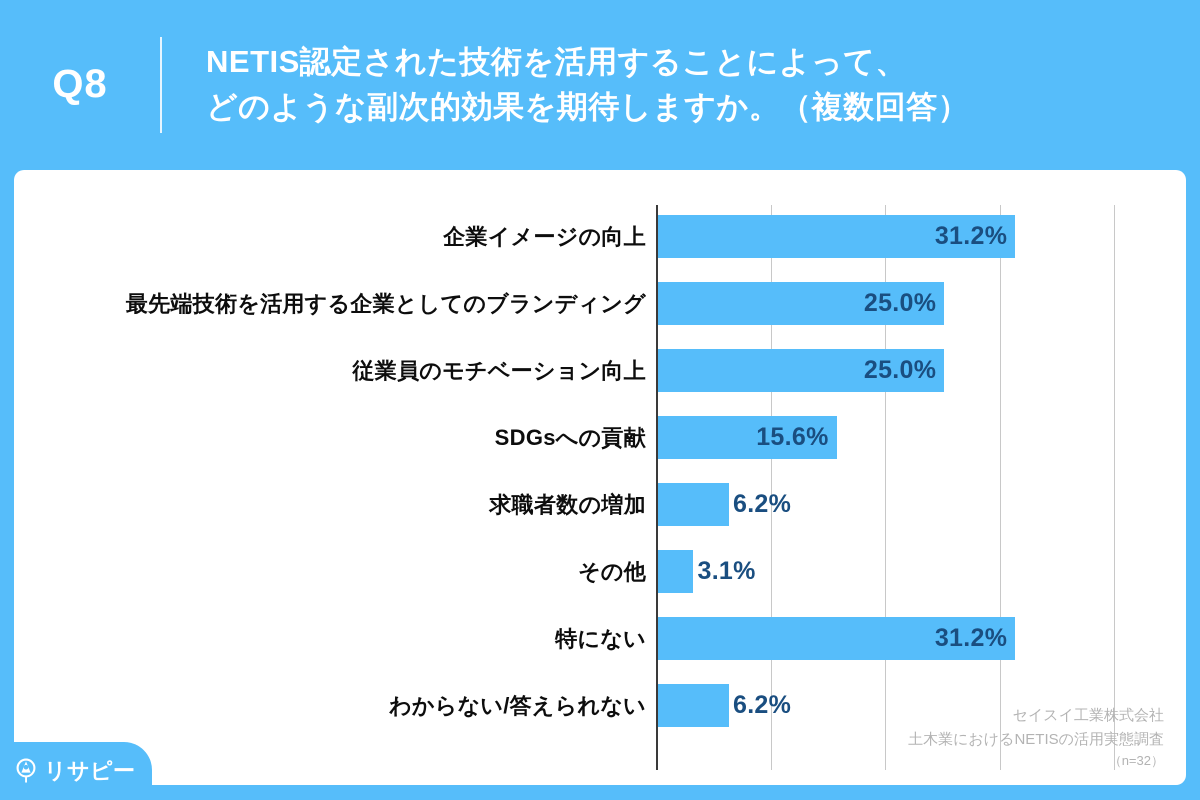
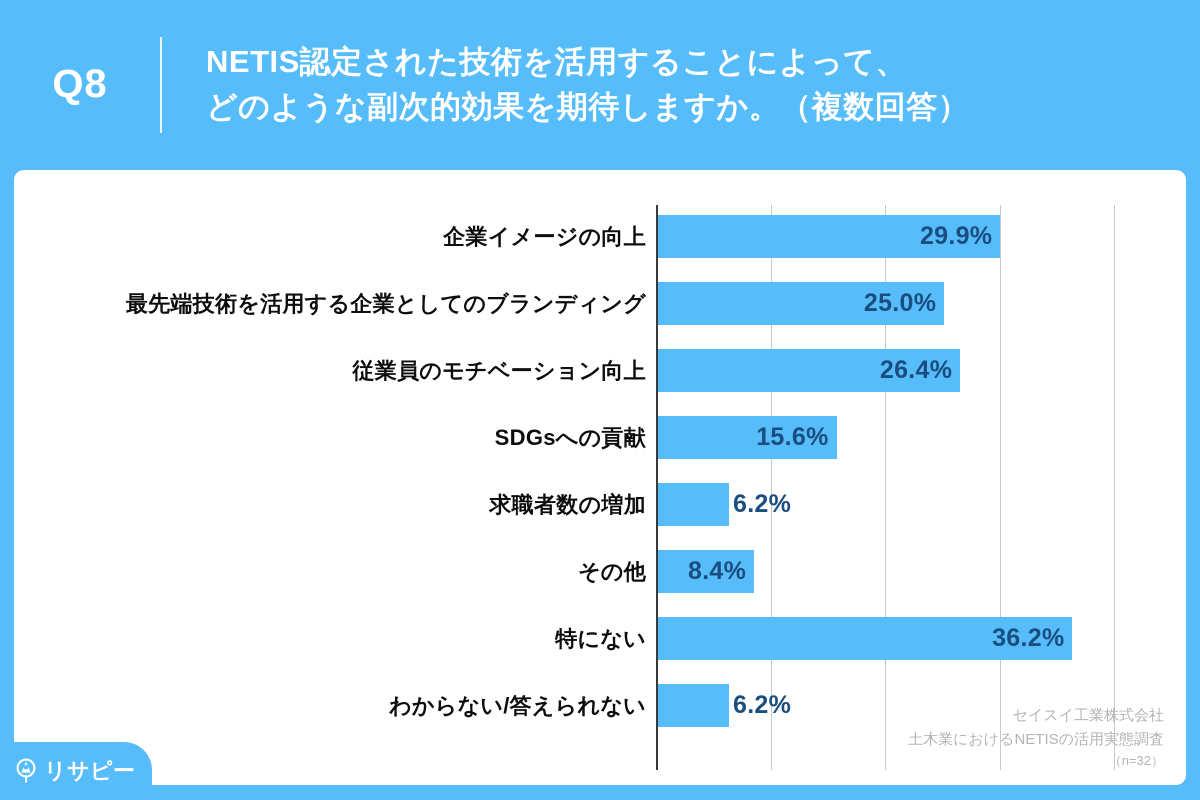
企業イメージの向上: 31.2% -> 29.9%
従業員のモチベーション向上: 25.0% -> 26.4%
その他: 3.1% -> 8.4%
特にない: 31.2% -> 36.2%
